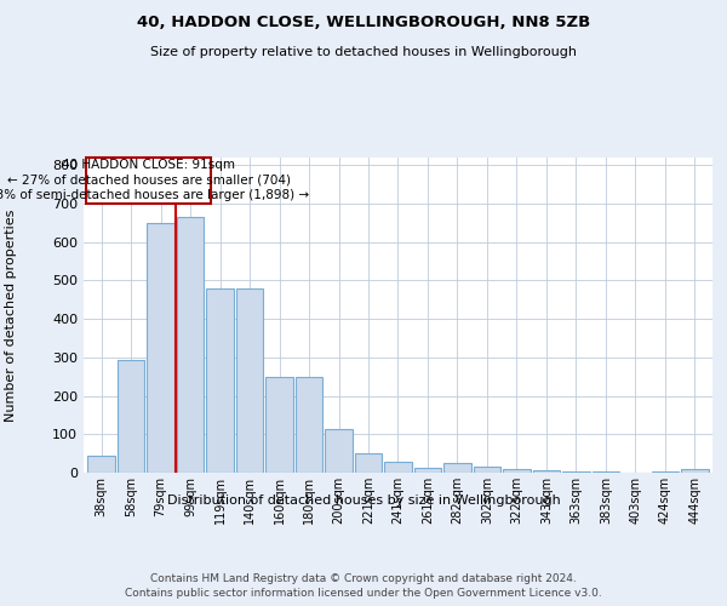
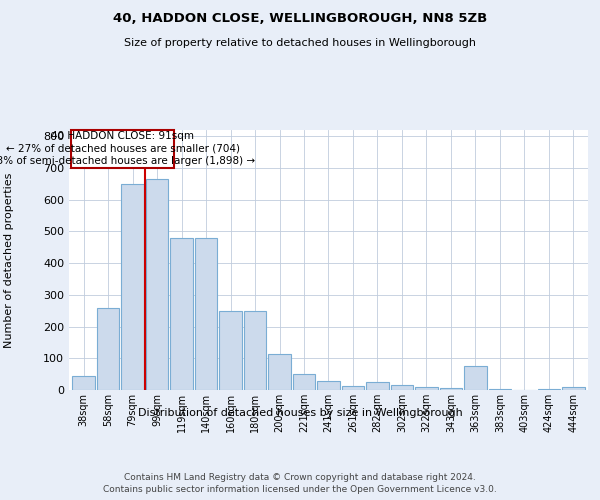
58sqm: 293 -> 260
363sqm: 3 -> 75
